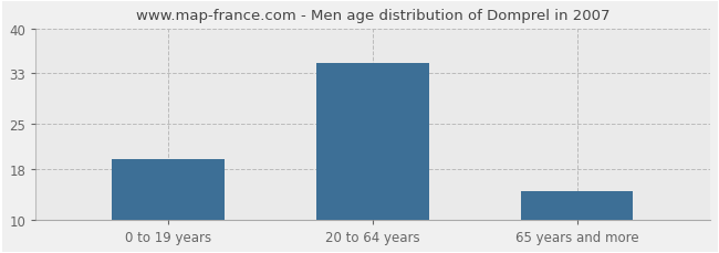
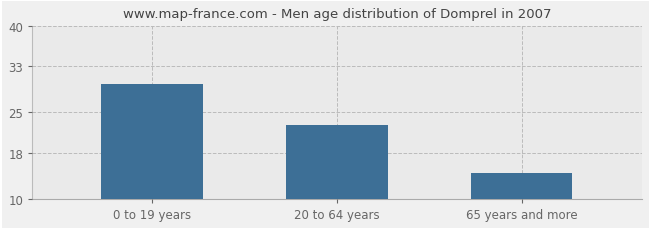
0 to 19 years: 19.5 -> 29.8
20 to 64 years: 34.5 -> 22.8
